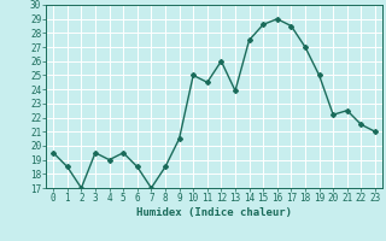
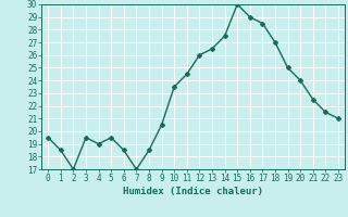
10: 25.0 -> 23.5
13: 23.9 -> 26.5
15: 28.6 -> 30.0
20: 22.2 -> 24.0
